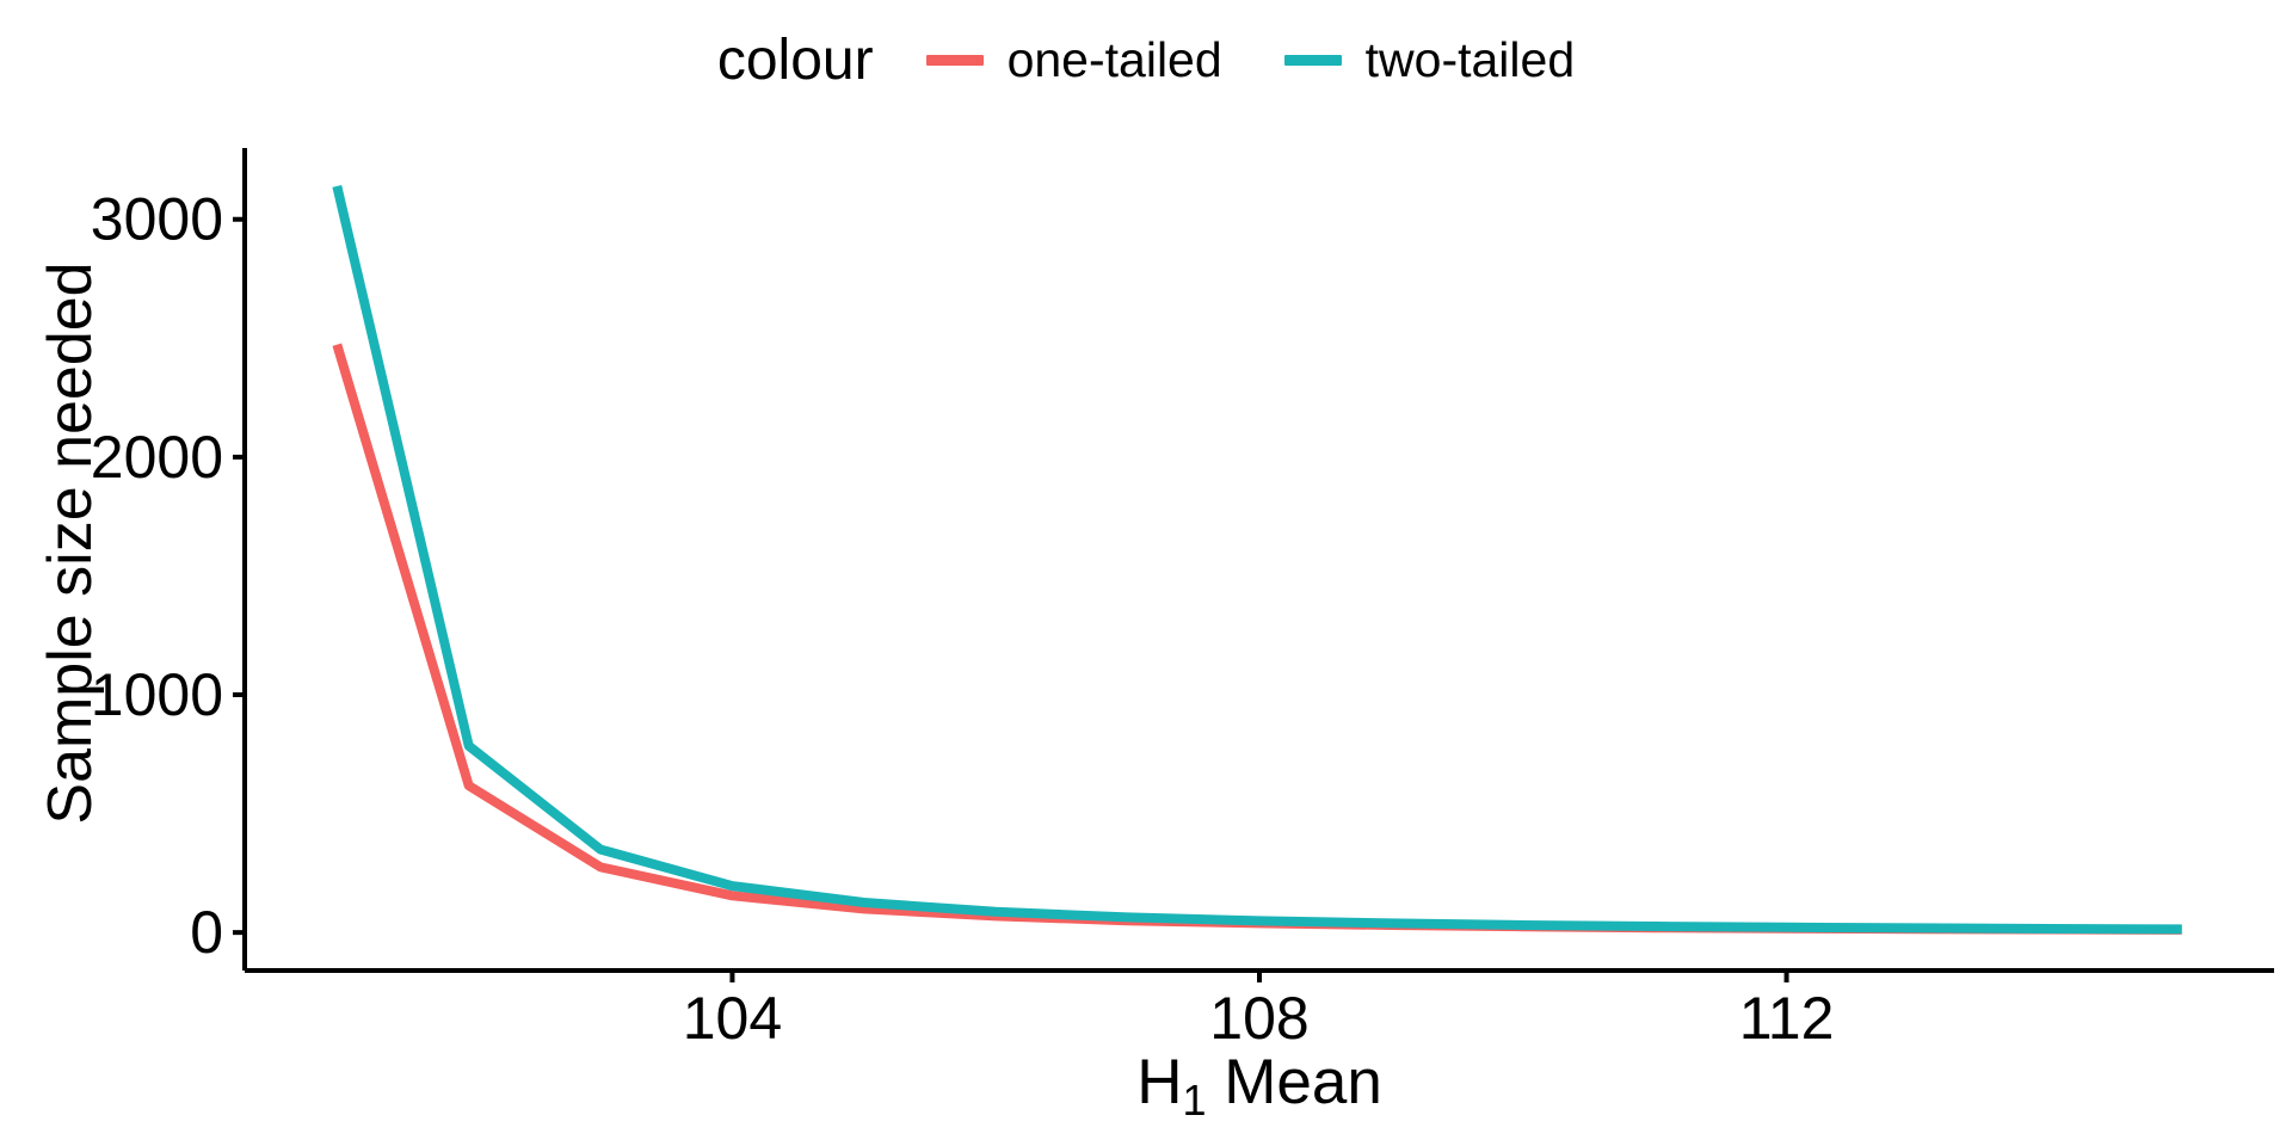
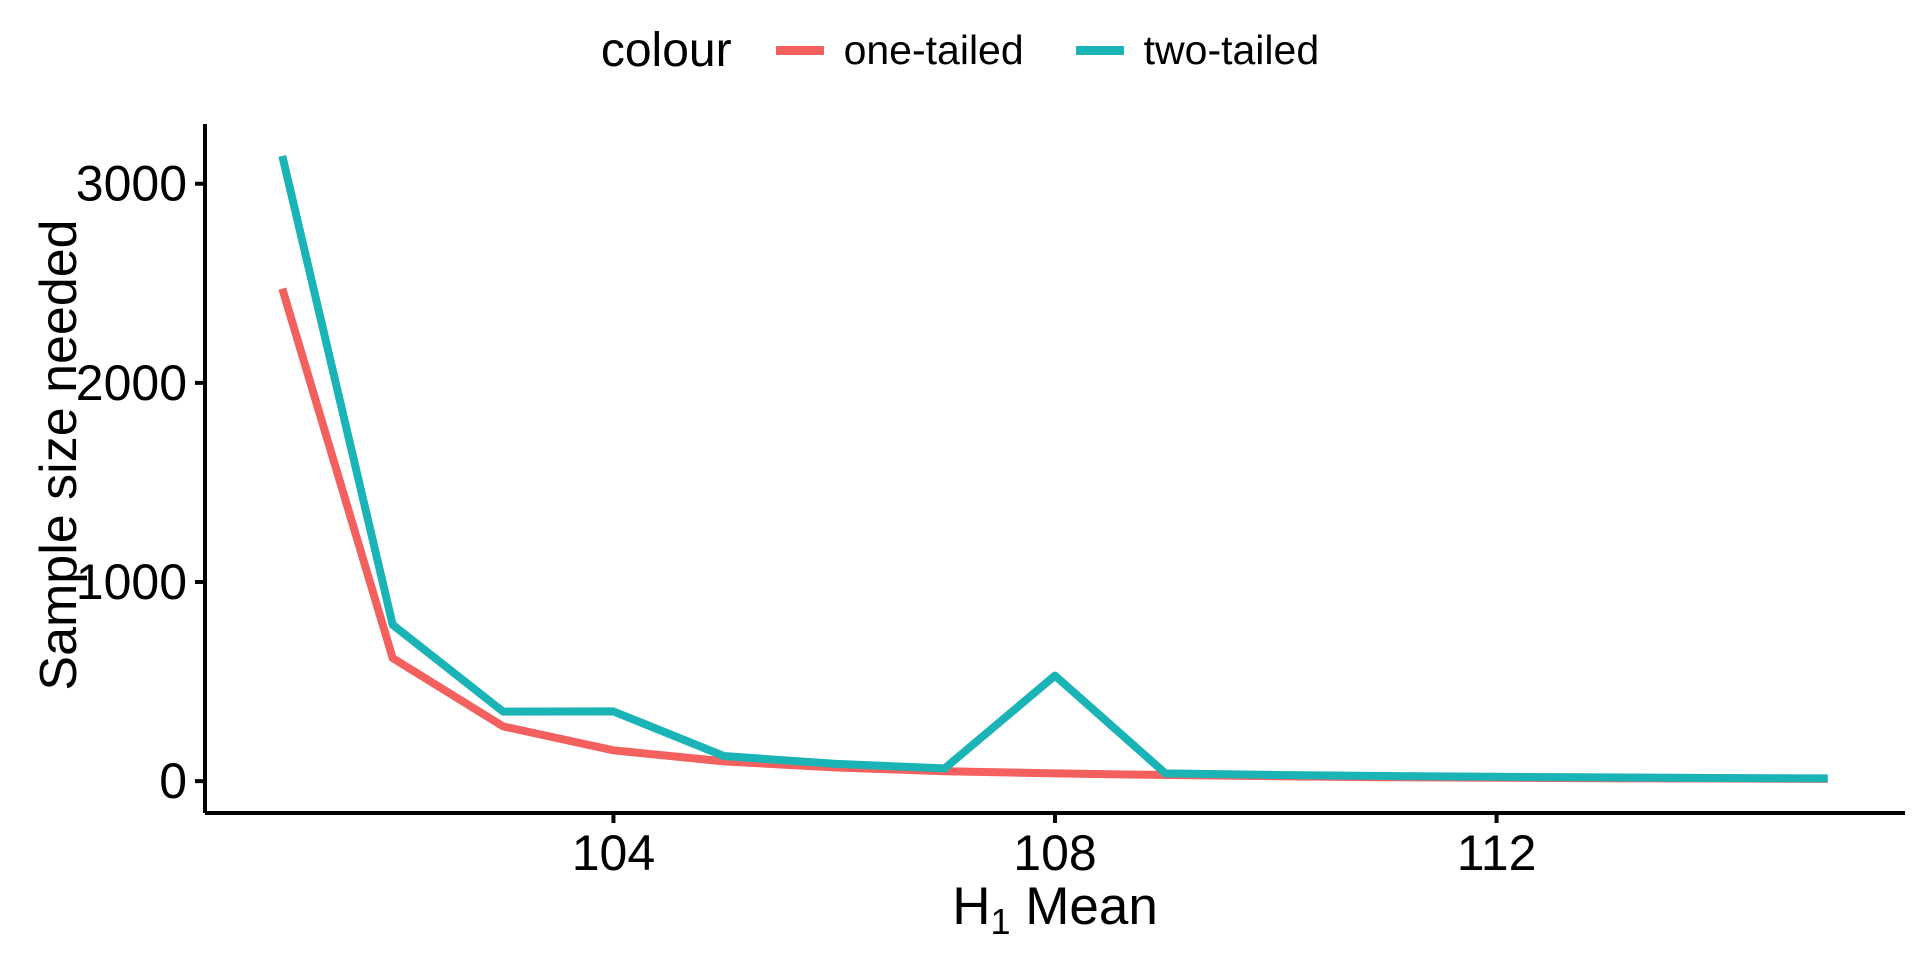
two-tailed/104: 200 -> 350
two-tailed/108: 50 -> 530
